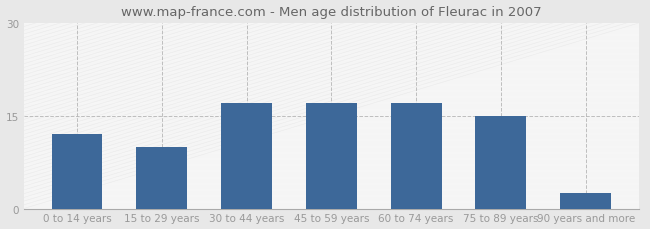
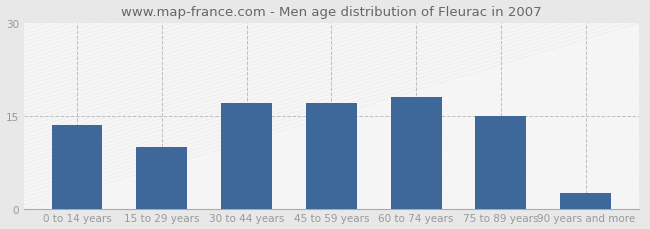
0 to 14 years: 12.0 -> 13.5
60 to 74 years: 17.0 -> 18.0
